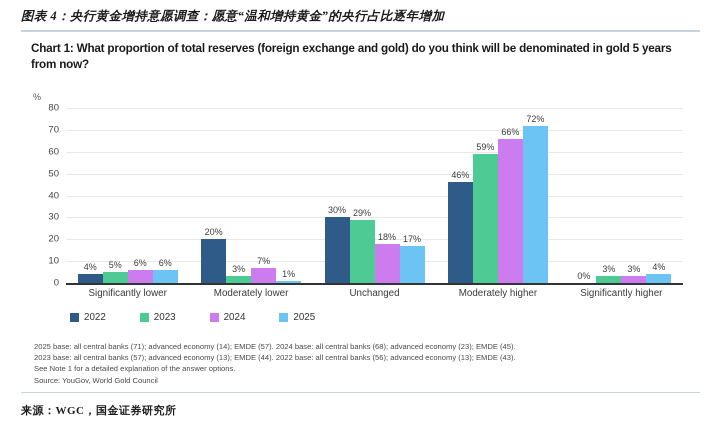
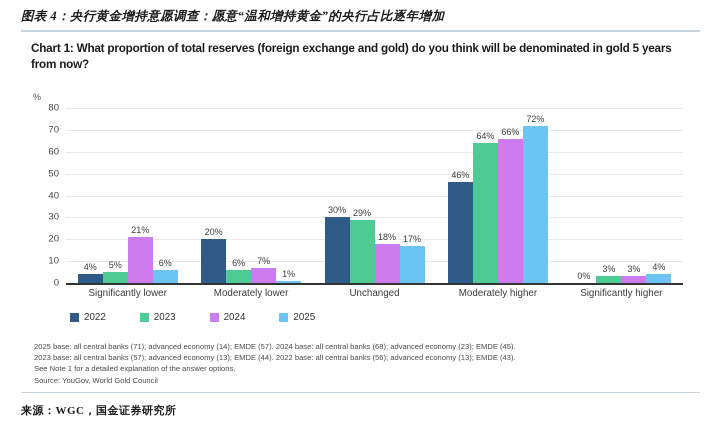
2024/Significantly lower: 6% -> 21%
2023/Moderately lower: 3% -> 6%
2023/Moderately higher: 59% -> 64%
